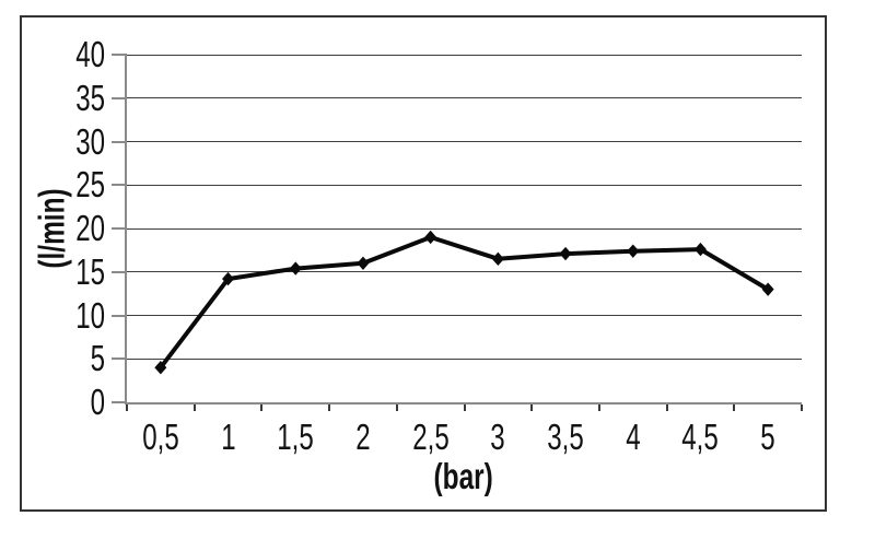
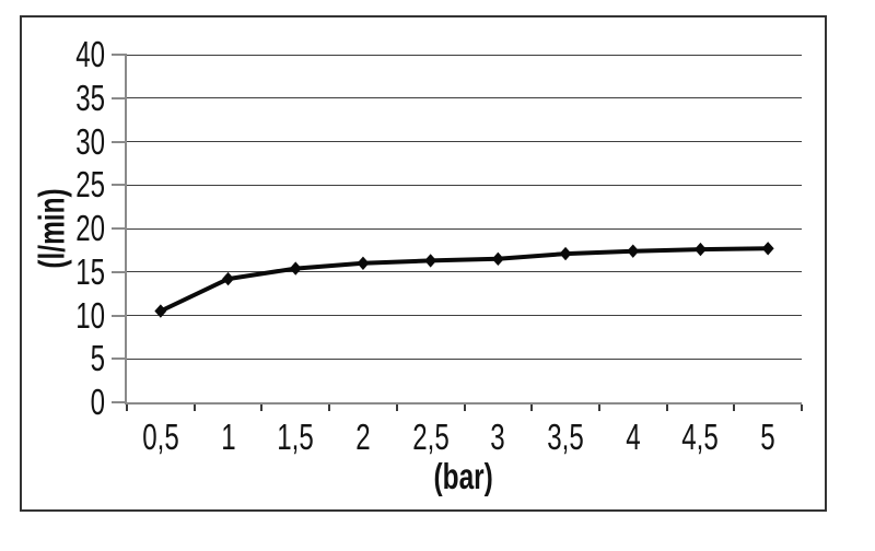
0,5: 4 -> 10
2,5: 19 -> 16
5: 13 -> 18
